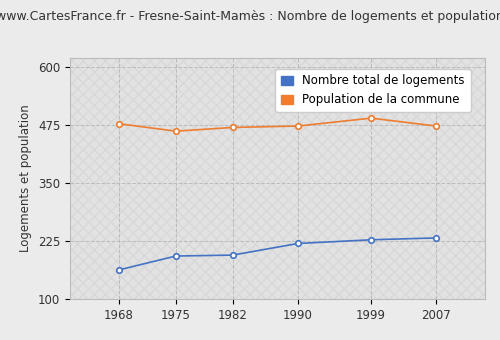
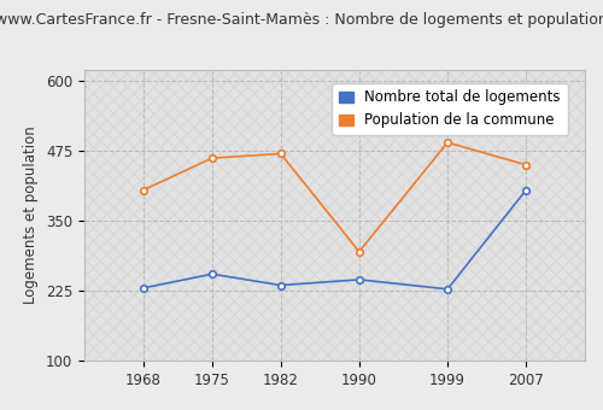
Nombre total de logements/1968: 163 -> 230
Population de la commune/1968: 478 -> 405
Nombre total de logements/1975: 193 -> 255
Nombre total de logements/1982: 195 -> 235
Nombre total de logements/1990: 220 -> 245
Population de la commune/1990: 473 -> 295
Nombre total de logements/2007: 232 -> 405
Population de la commune/2007: 473 -> 450
